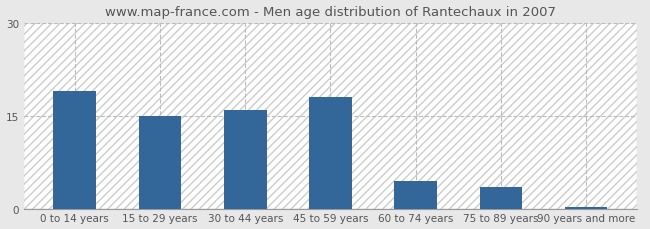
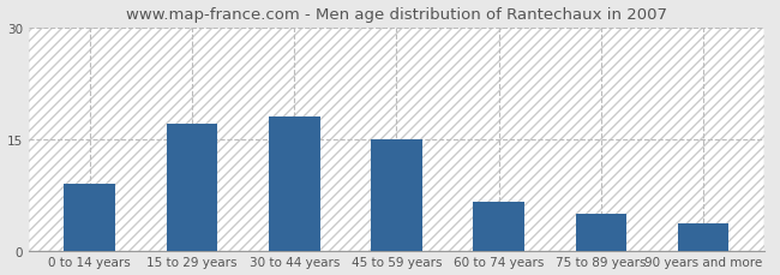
0 to 14 years: 19.0 -> 9.0
15 to 29 years: 15.0 -> 17.0
30 to 44 years: 16.0 -> 18.0
45 to 59 years: 18.0 -> 15.0
60 to 74 years: 4.5 -> 6.6
75 to 89 years: 3.5 -> 5.0
90 years and more: 0.3 -> 3.6
